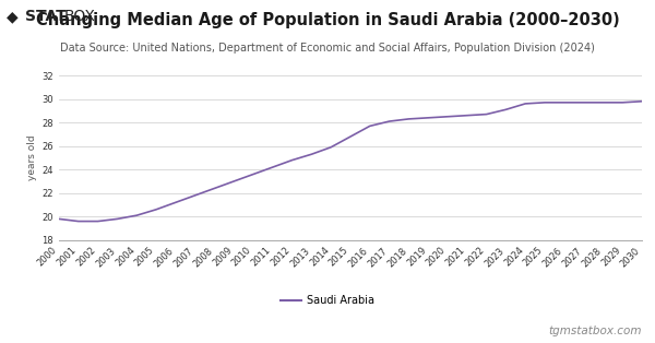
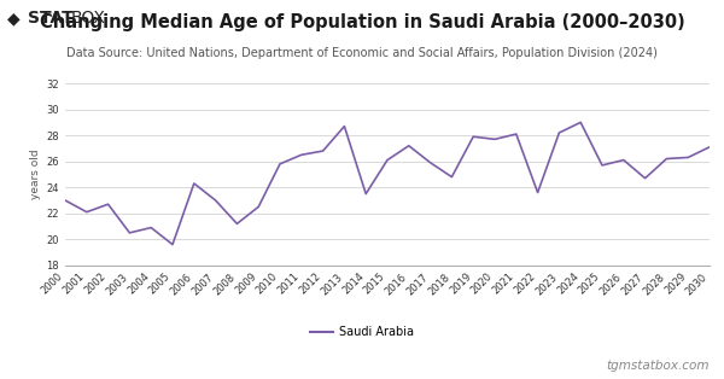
2000: 19.8 -> 23.0
2001: 19.6 -> 22.1
2002: 19.6 -> 22.7
2003: 19.8 -> 20.5
2004: 20.1 -> 20.9
2005: 20.6 -> 19.6
2006: 21.2 -> 24.3
2007: 21.8 -> 23.0
2008: 22.4 -> 21.2
2009: 23.0 -> 22.5
2010: 23.6 -> 25.8
2011: 24.2 -> 26.5
2012: 24.8 -> 26.8
2013: 25.3 -> 28.7
2014: 25.9 -> 23.5
2015: 26.8 -> 26.1
2016: 27.7 -> 27.2
2017: 28.1 -> 25.9
2018: 28.3 -> 24.8
2019: 28.4 -> 27.9
2020: 28.5 -> 27.7
2021: 28.6 -> 28.1
2022: 28.7 -> 23.6
2023: 29.1 -> 28.2
2024: 29.6 -> 29.0
2025: 29.7 -> 25.7
2026: 29.7 -> 26.1
2027: 29.7 -> 24.7
2028: 29.7 -> 26.2
2029: 29.7 -> 26.3
2030: 29.8 -> 27.1
